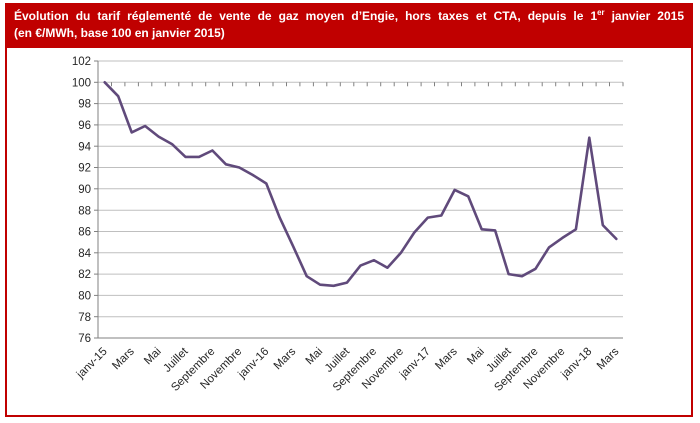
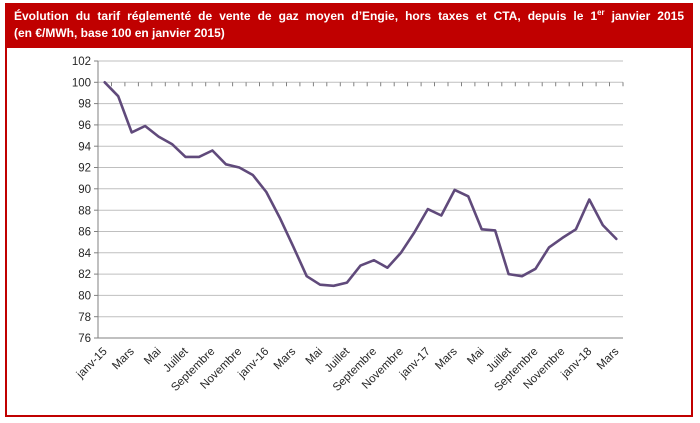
janv-16: 90.5 -> 89.7
janv-17: 87.3 -> 88.1
janv-18: 94.8 -> 89.0
